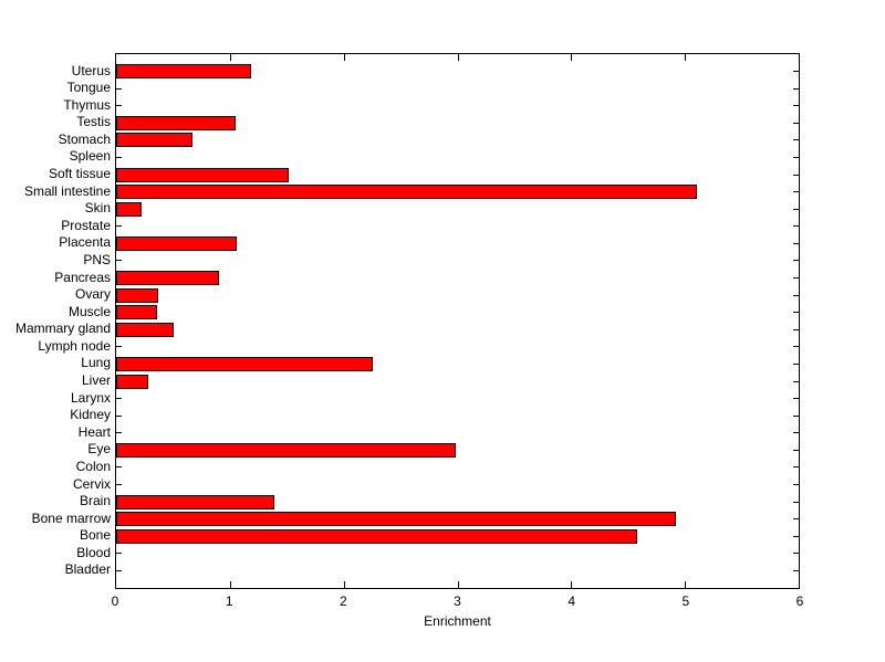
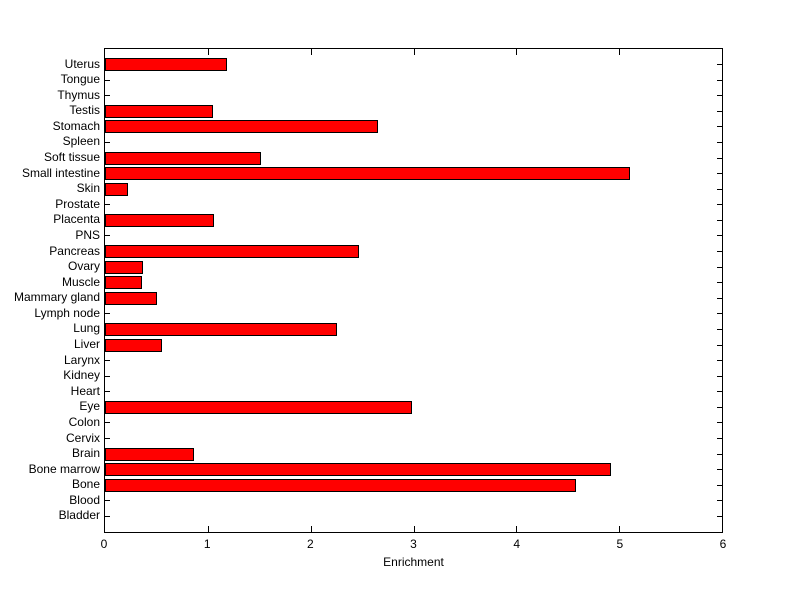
Stomach: 0.67 -> 2.65
Pancreas: 0.90 -> 2.47
Liver: 0.28 -> 0.55
Brain: 1.39 -> 0.87
